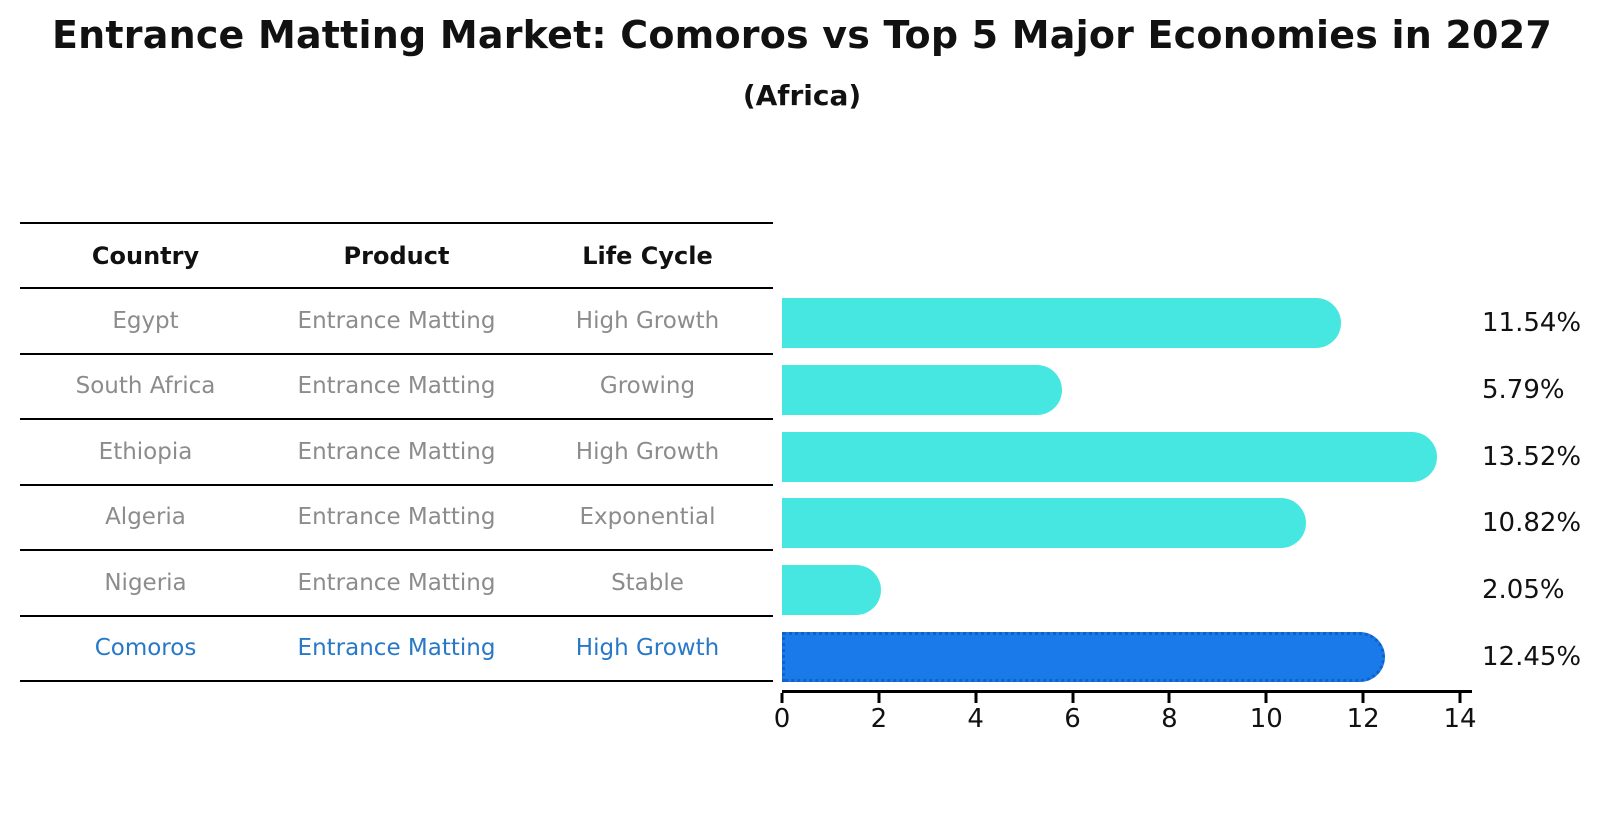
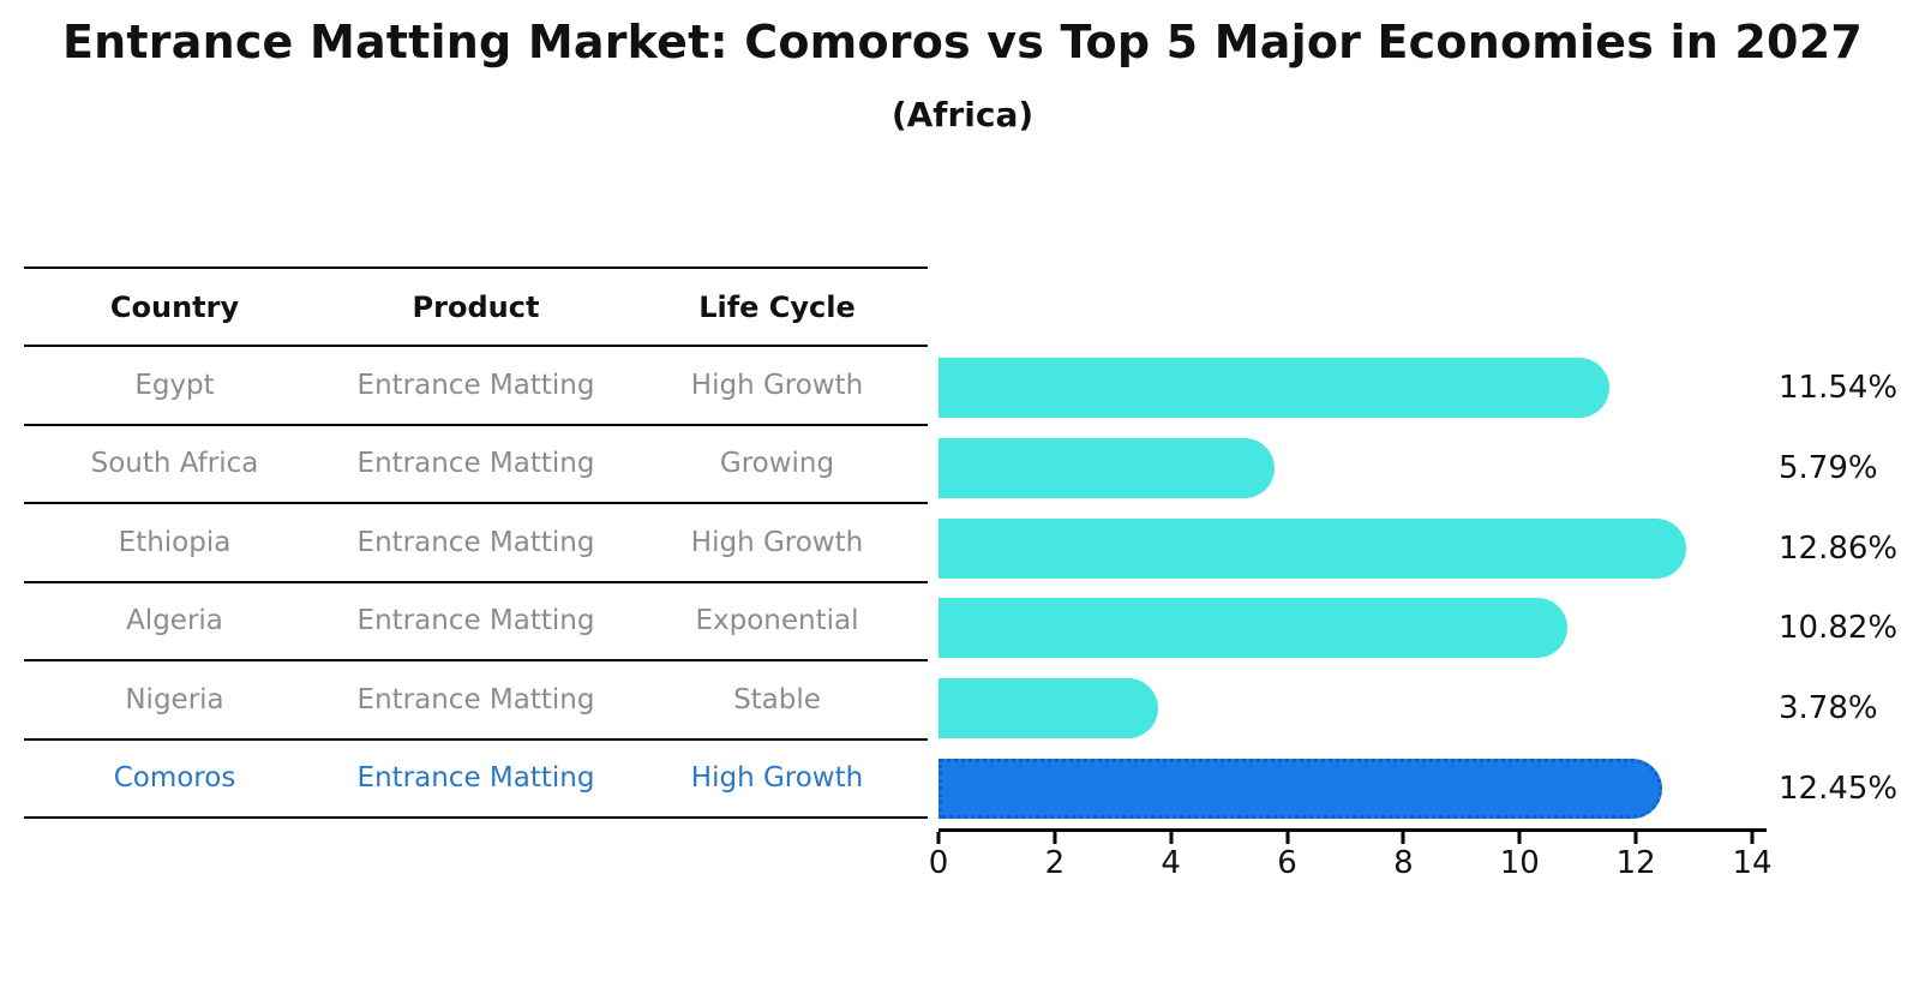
Ethiopia: 13.52% -> 12.86%
Nigeria: 2.05% -> 3.78%
